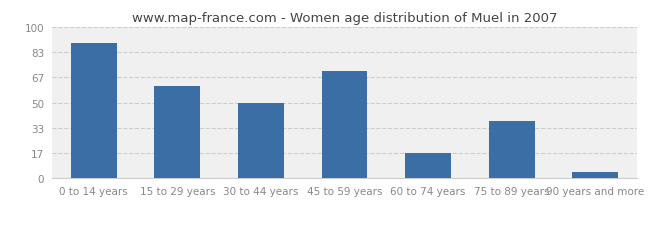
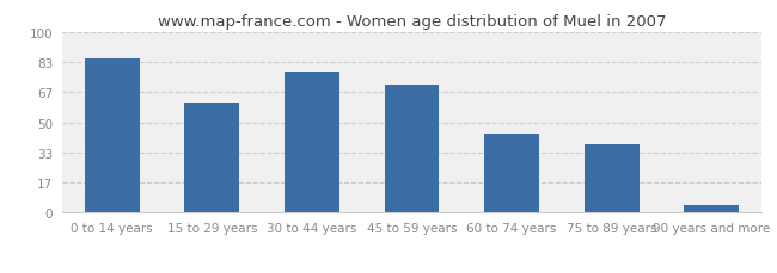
0 to 14 years: 89 -> 85
30 to 44 years: 50 -> 78
60 to 74 years: 17 -> 44
